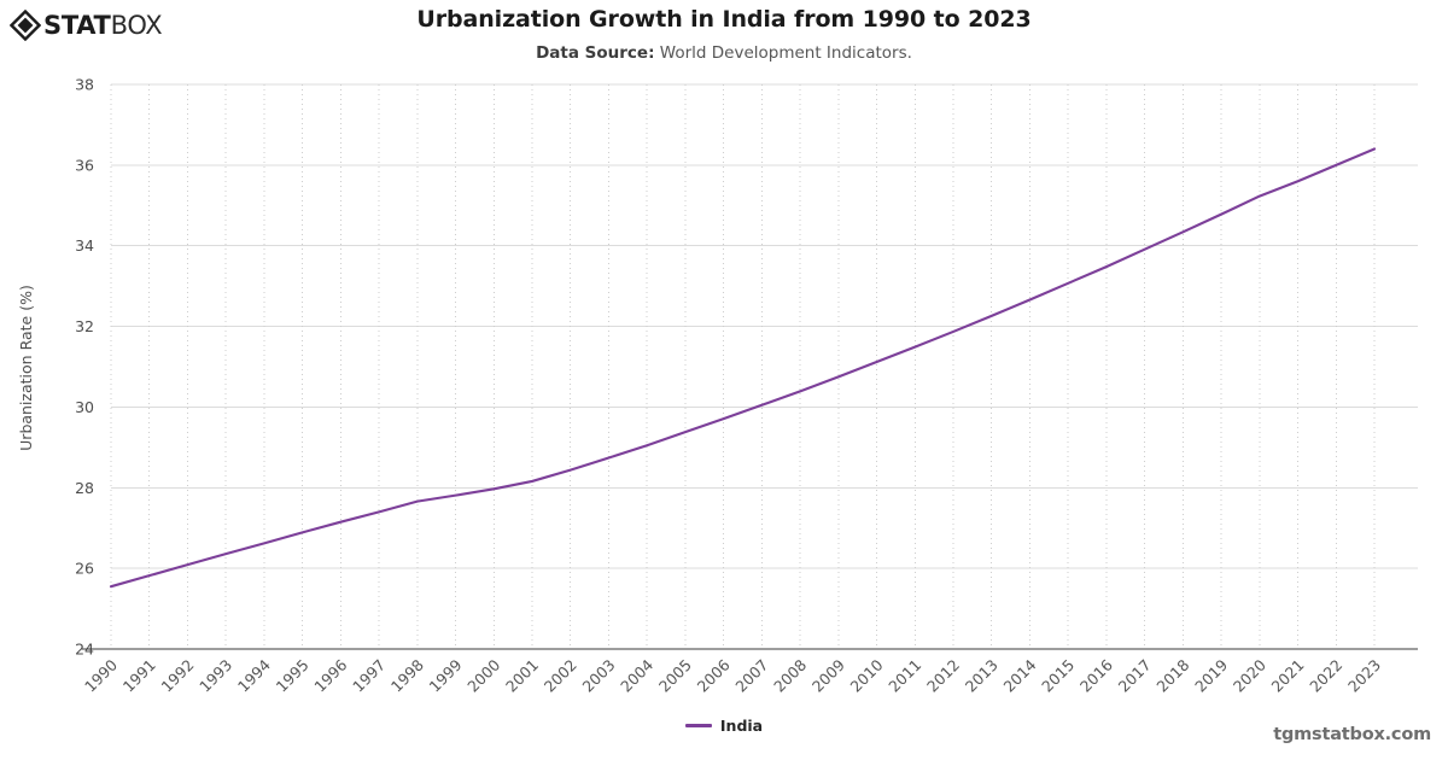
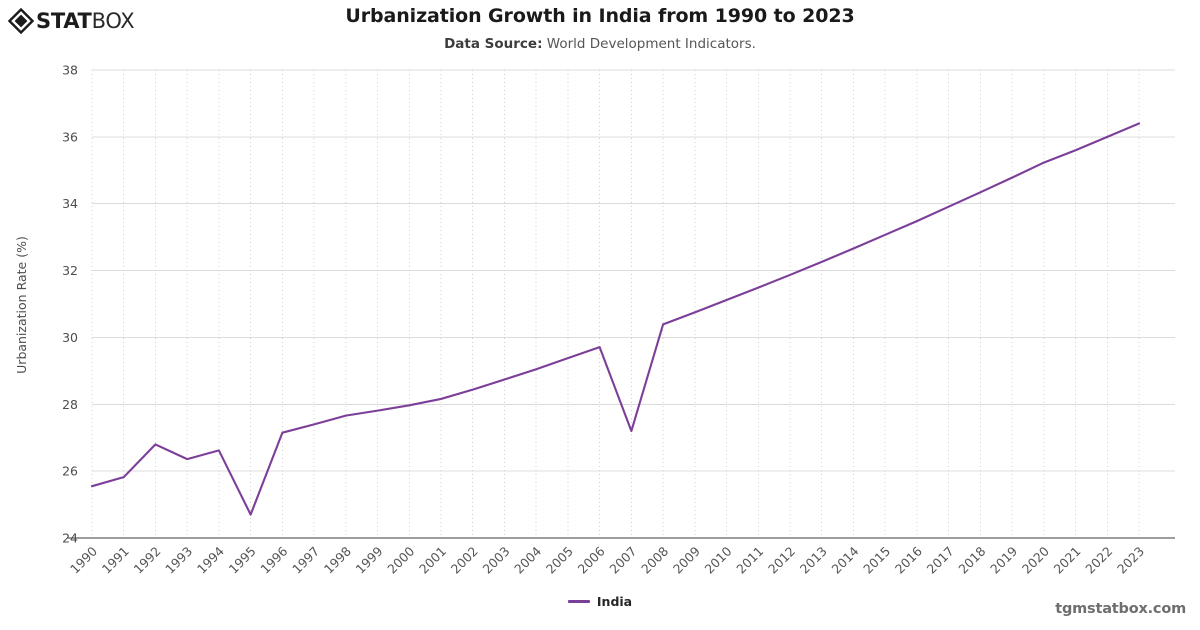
1992: 26.1 -> 26.8
1995: 26.9 -> 24.7
2007: 30.1 -> 27.2
